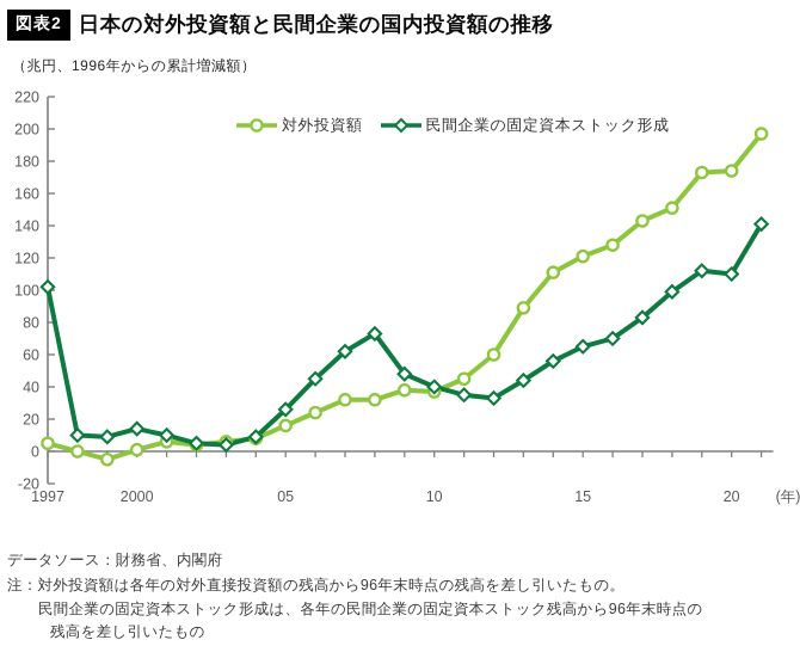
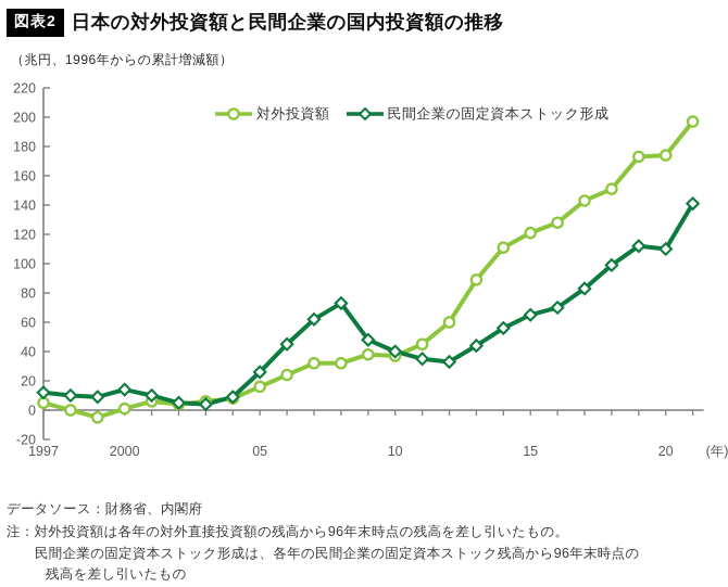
民間企業の固定資本ストック形成/1997: 102 -> 12
